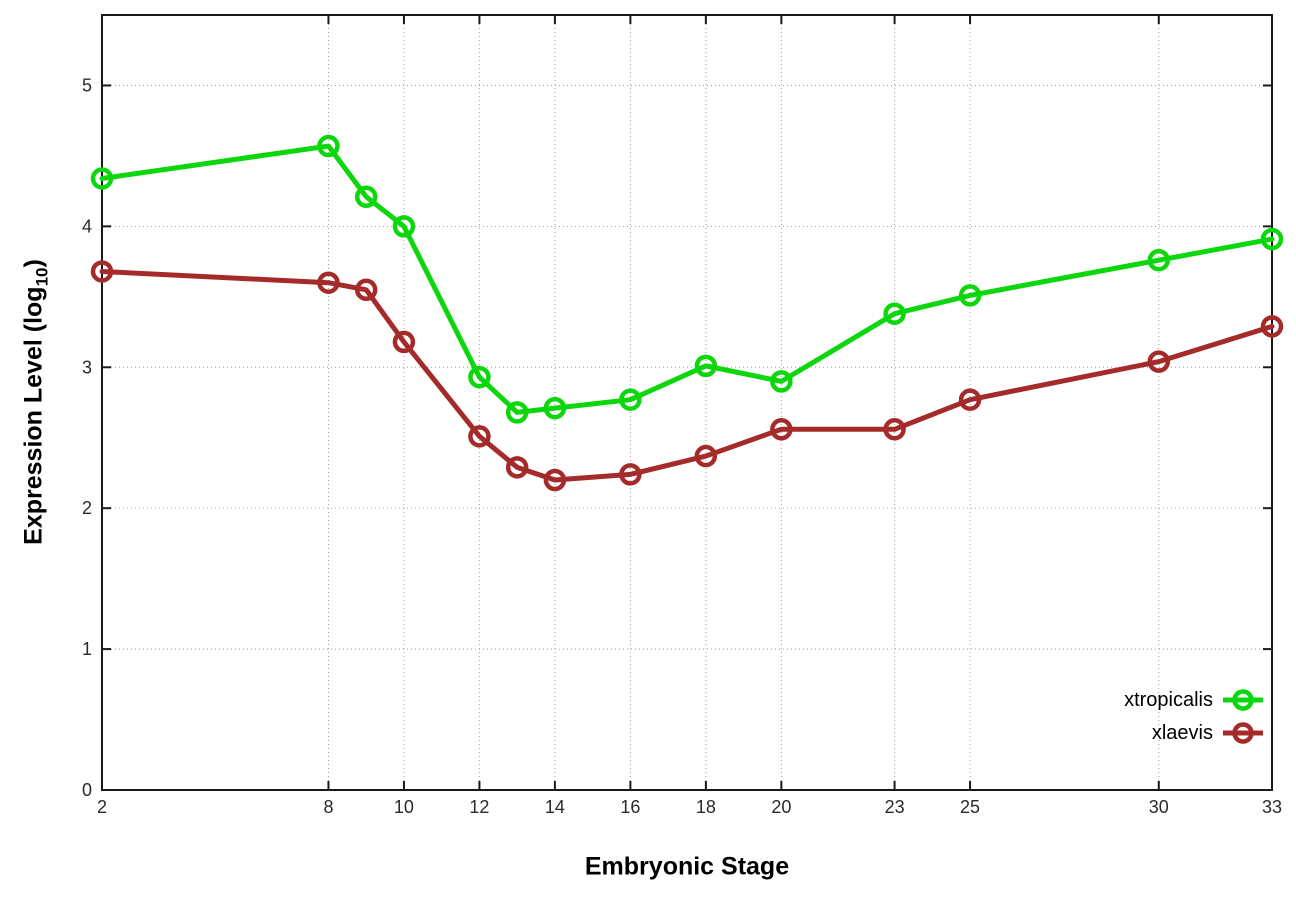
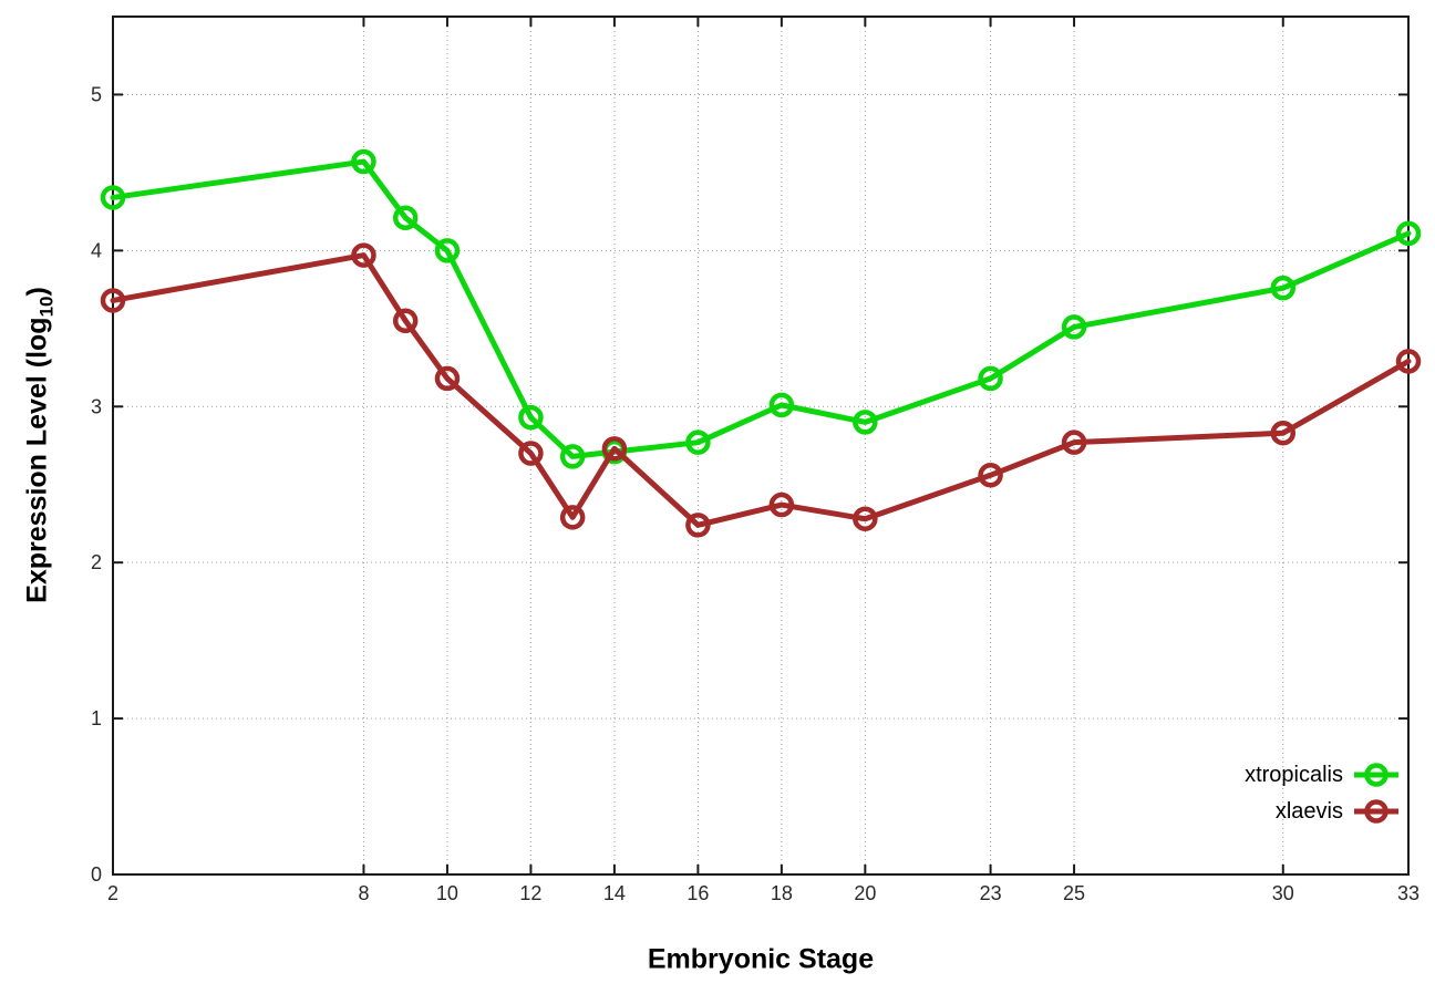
xlaevis/8: 3.60 -> 3.97
xlaevis/12: 2.51 -> 2.70
xlaevis/14: 2.20 -> 2.73
xlaevis/20: 2.56 -> 2.28
xtropicalis/23: 3.38 -> 3.18
xlaevis/30: 3.04 -> 2.83
xtropicalis/33: 3.91 -> 4.11
